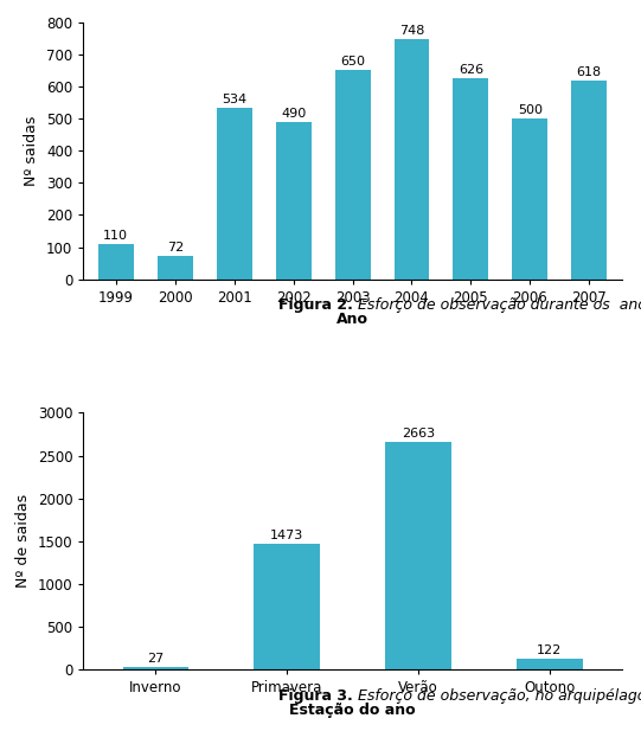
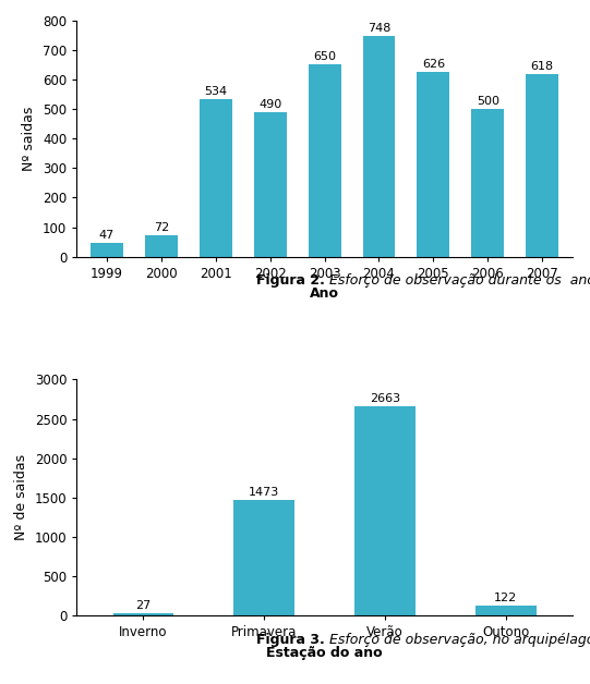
1999: 110 -> 47
